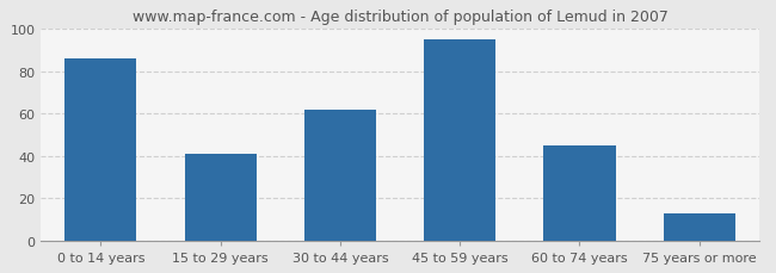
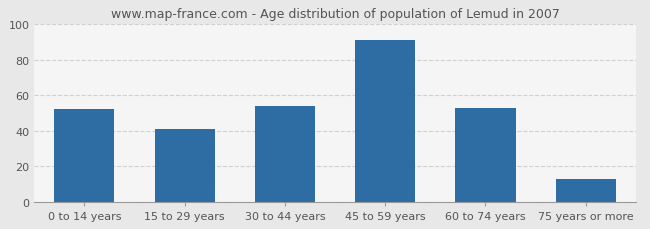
0 to 14 years: 86 -> 52
30 to 44 years: 62 -> 54
45 to 59 years: 95 -> 91
60 to 74 years: 45 -> 53
